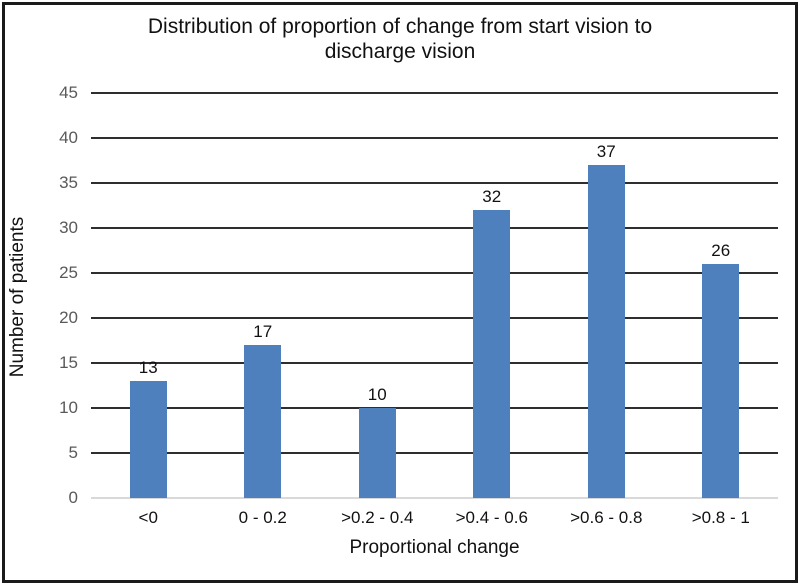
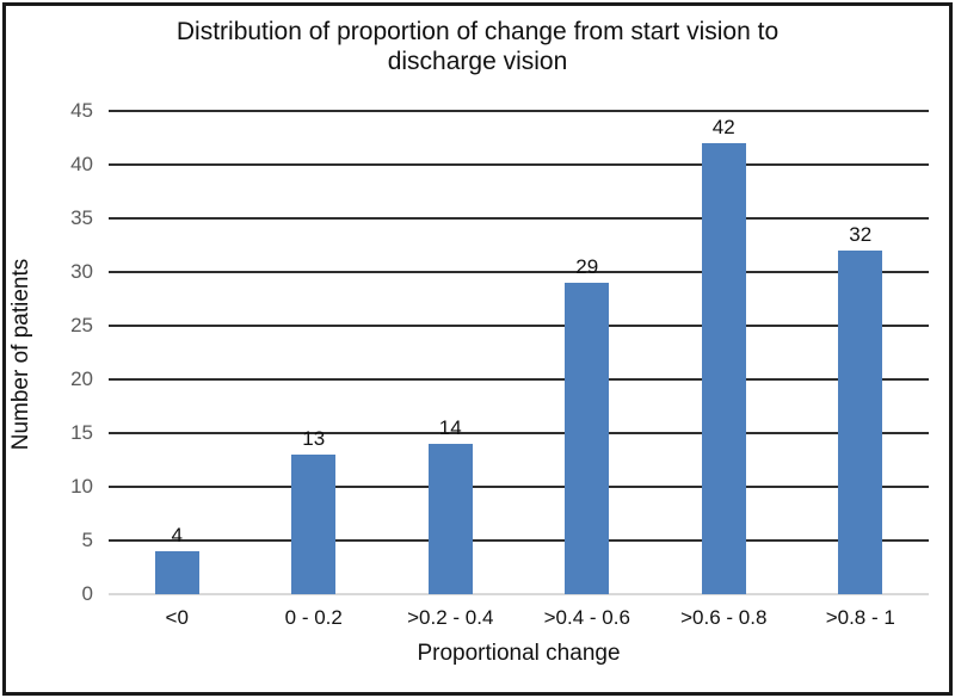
<0: 13 -> 4
0 - 0.2: 17 -> 13
>0.2 - 0.4: 10 -> 14
>0.4 - 0.6: 32 -> 29
>0.6 - 0.8: 37 -> 42
>0.8 - 1: 26 -> 32
